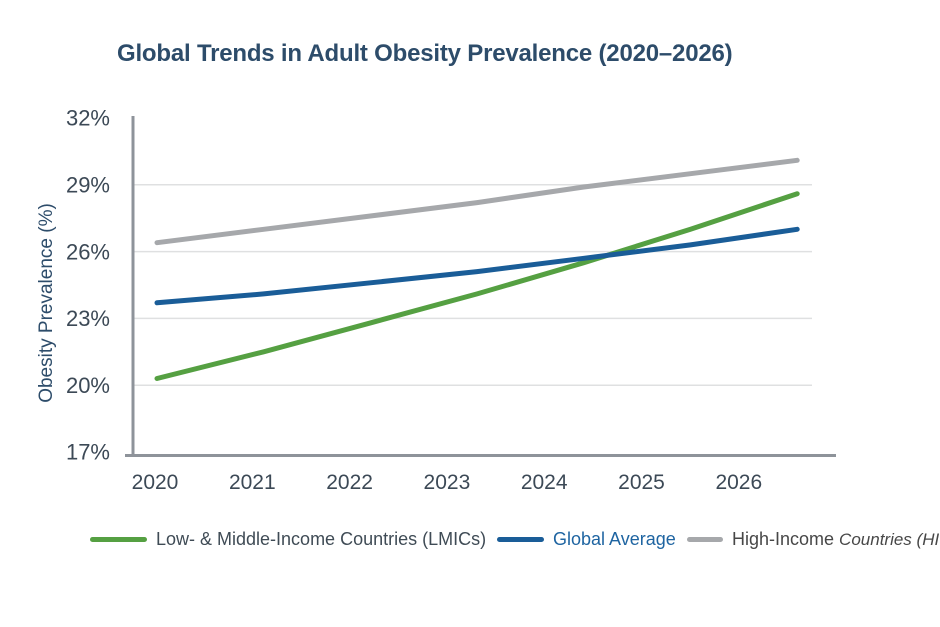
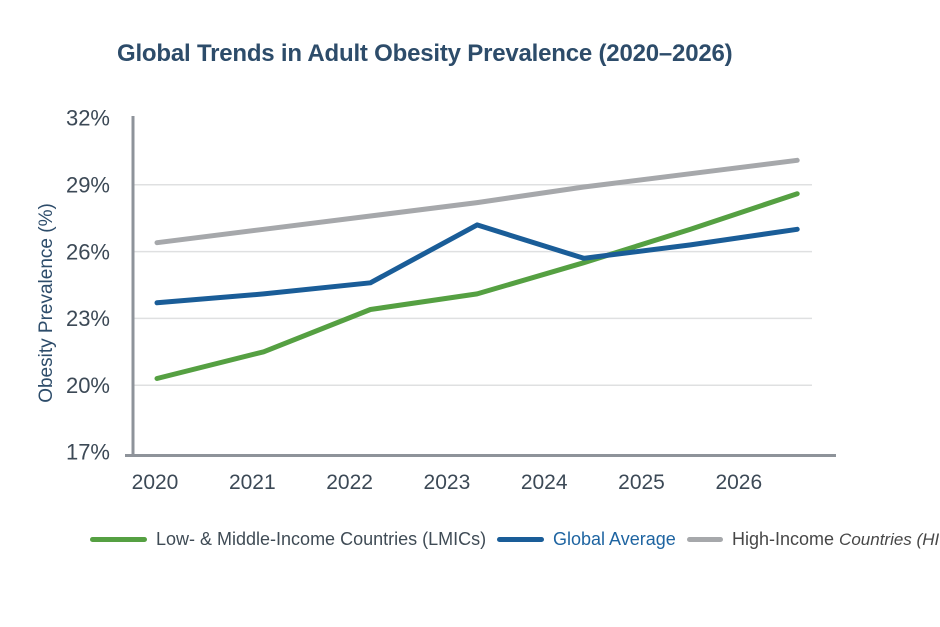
Low- & Middle-Income Countries (LMICs)/2022: 22.8% -> 23.4%
Global Average/2023: 25.1% -> 27.2%
